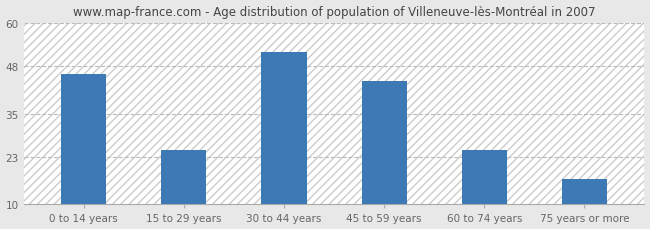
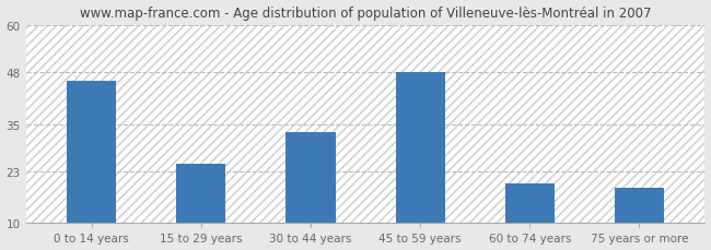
30 to 44 years: 52 -> 33
45 to 59 years: 44 -> 48
60 to 74 years: 25 -> 20
75 years or more: 17 -> 19
